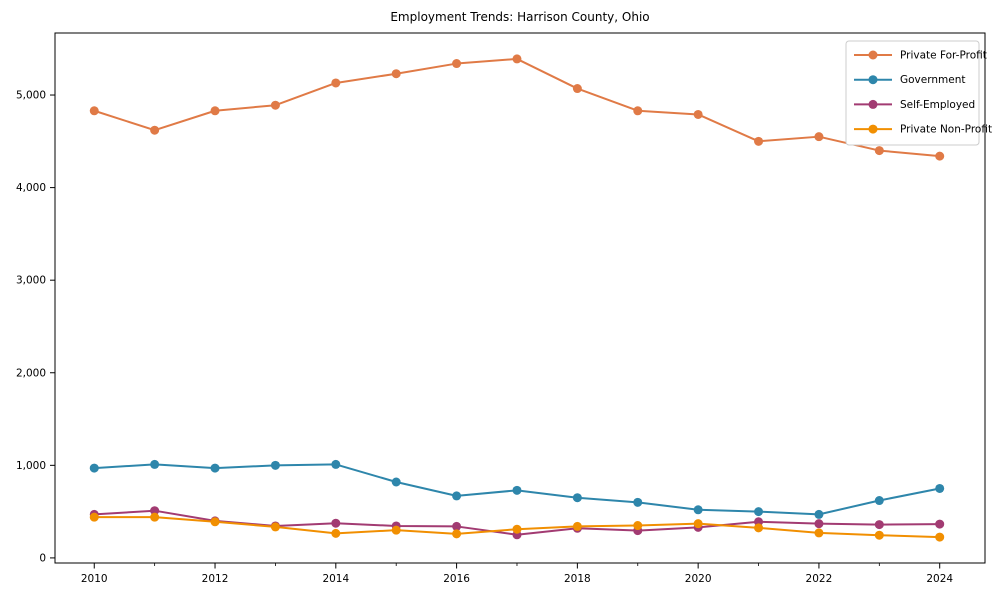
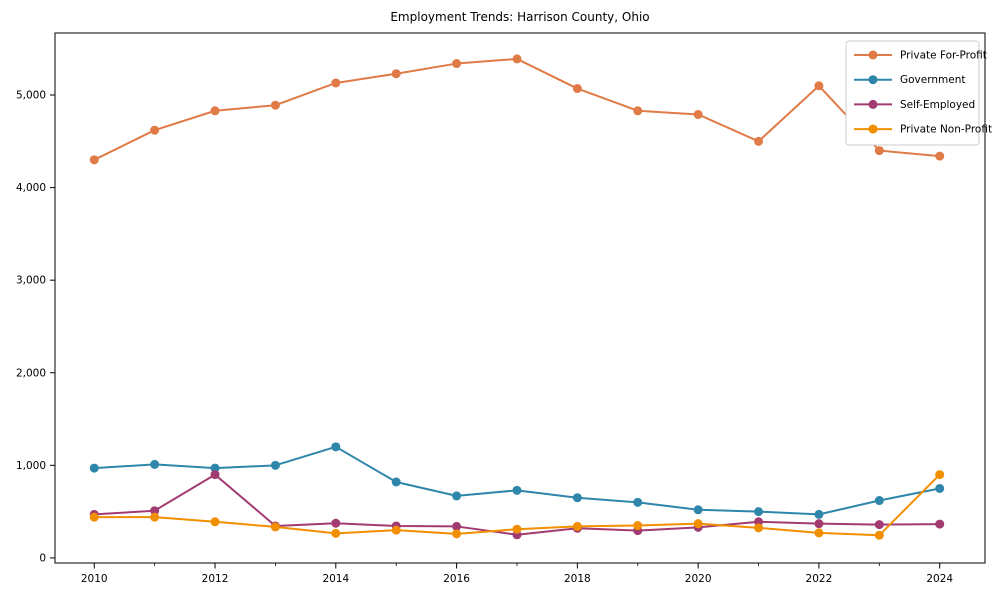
Private For-Profit/2010: 4800 -> 4300
Self-Employed/2012: 400 -> 900
Government/2014: 1000 -> 1200
Private For-Profit/2022: 4600 -> 5100
Private Non-Profit/2024: 200 -> 900
